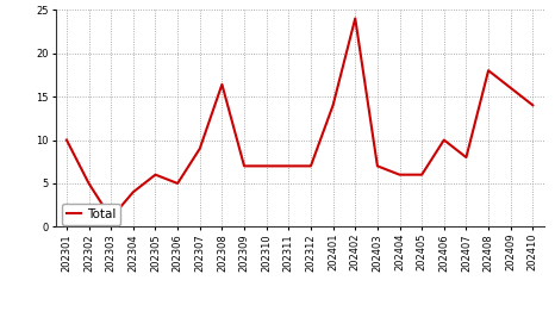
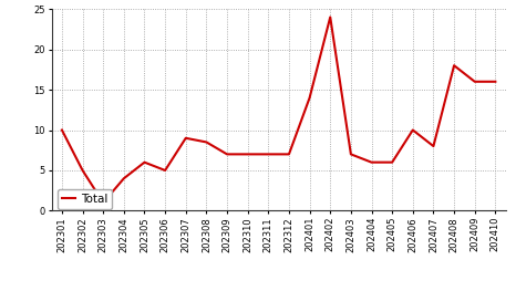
202308: 16.4 -> 8.5
202410: 14.0 -> 16.0
